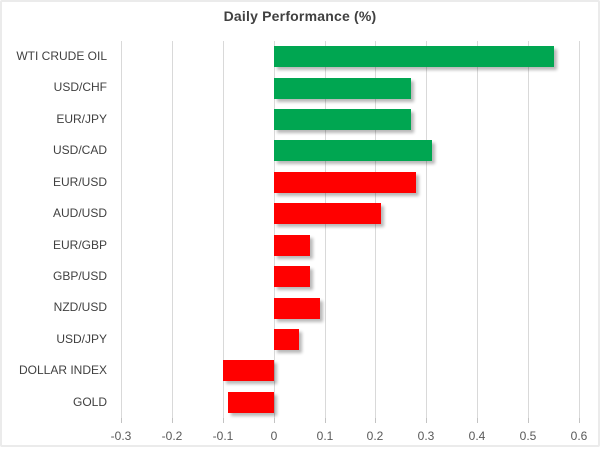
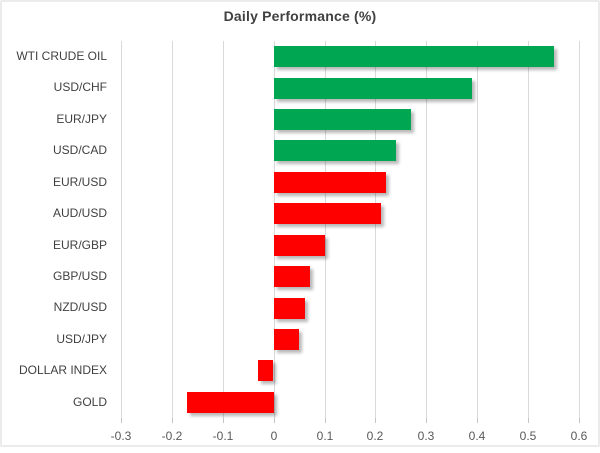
USD/CHF: 0.27 -> 0.39
USD/CAD: 0.31 -> 0.24
EUR/USD: 0.28 -> 0.22
EUR/GBP: 0.07 -> 0.10
NZD/USD: 0.09 -> 0.06
DOLLAR INDEX: -0.10 -> -0.03
GOLD: -0.09 -> -0.17
